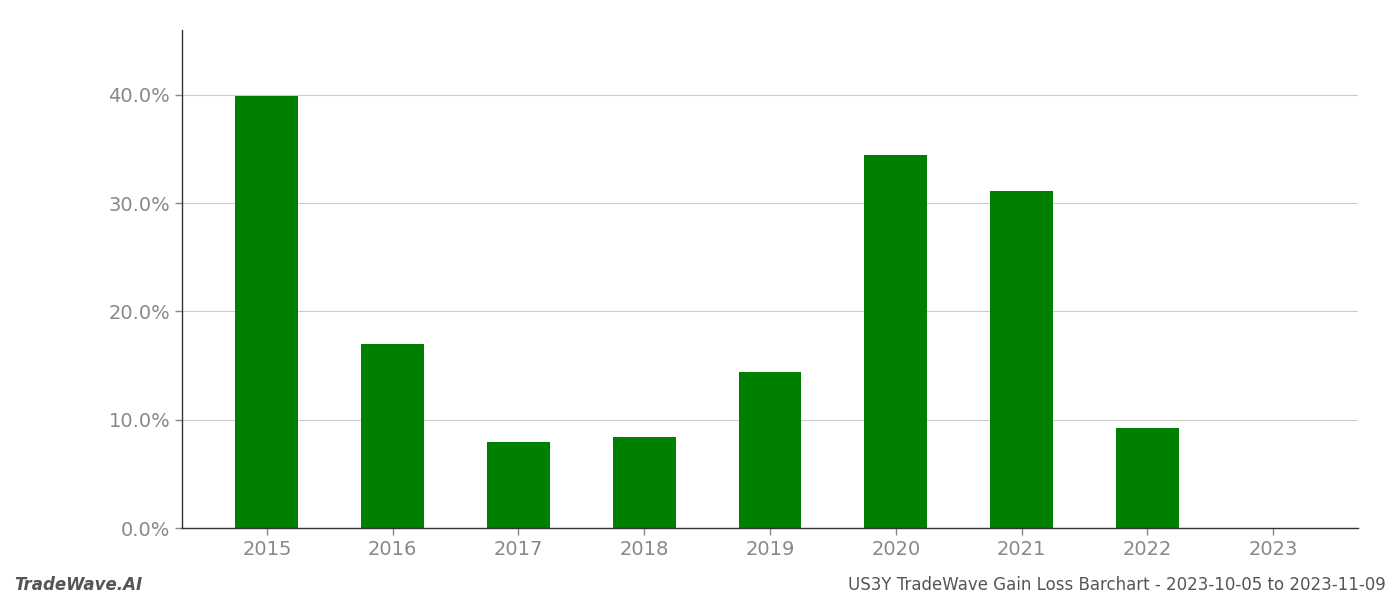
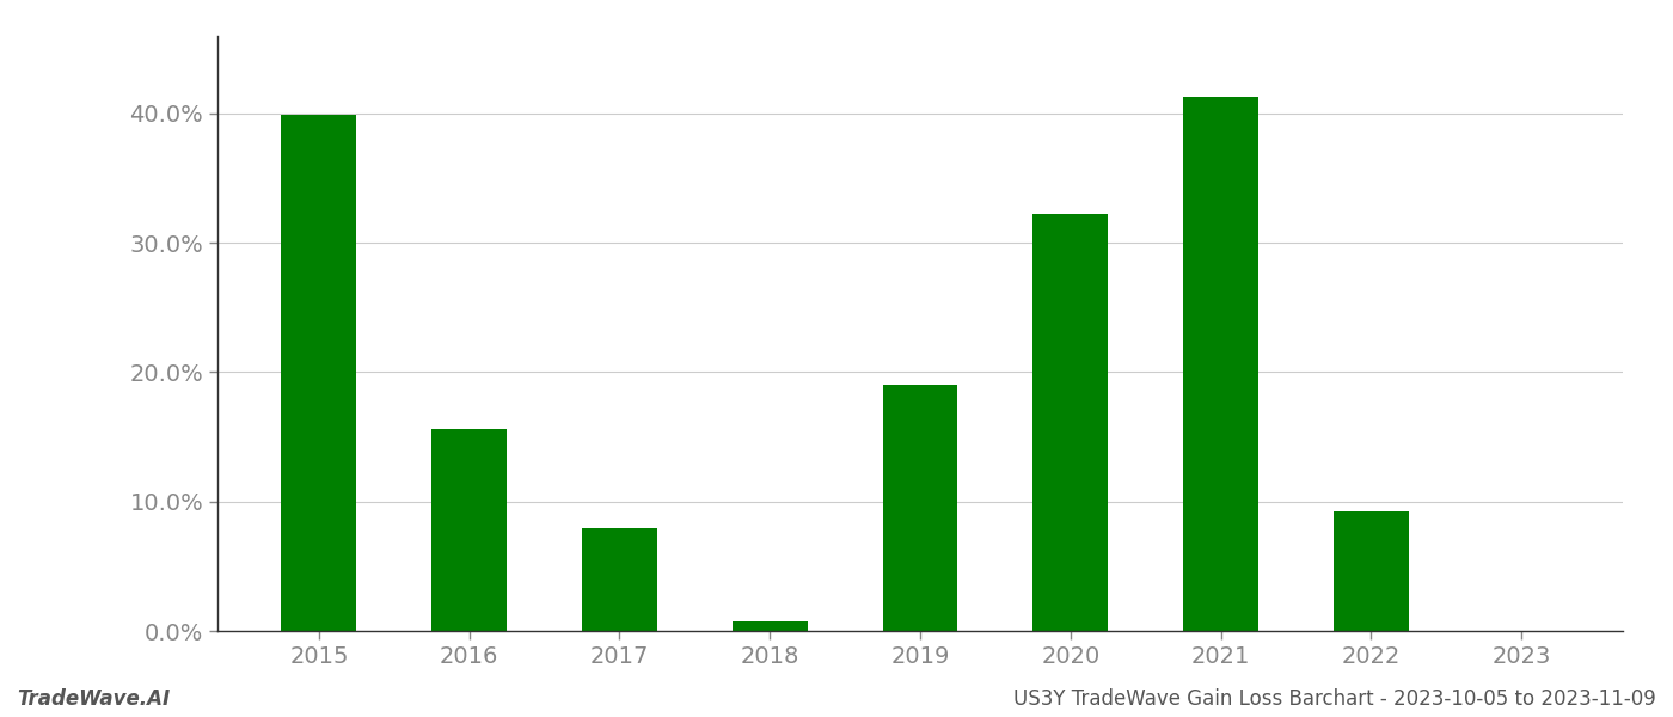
2016: 17.0% -> 15.6%
2018: 8.4% -> 0.7%
2019: 14.4% -> 19.0%
2020: 34.5% -> 32.2%
2021: 31.1% -> 41.3%
